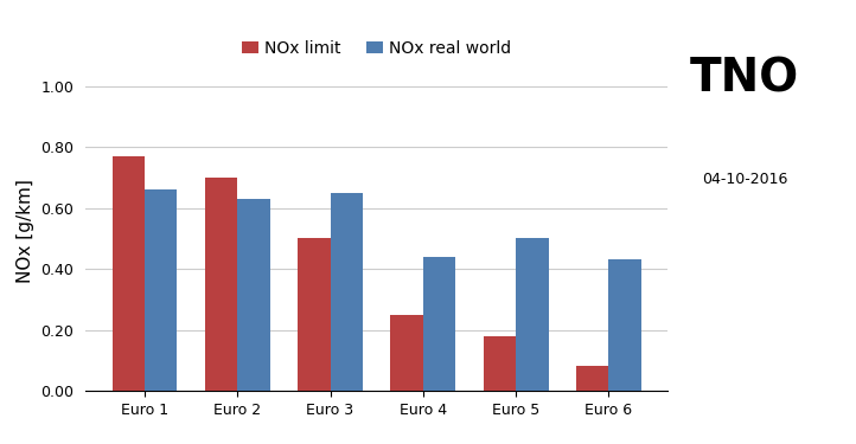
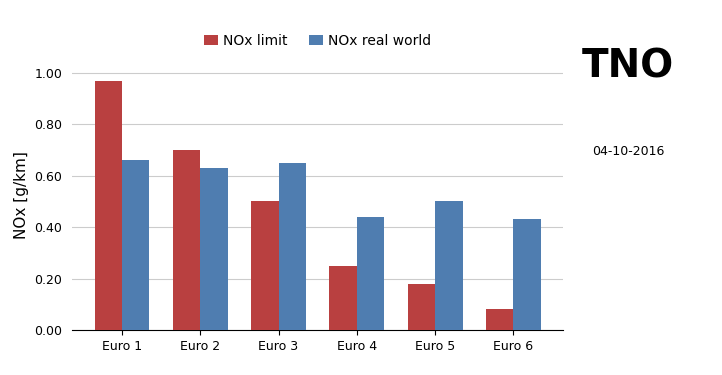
NOx limit/Euro 1: 0.77 -> 0.97
